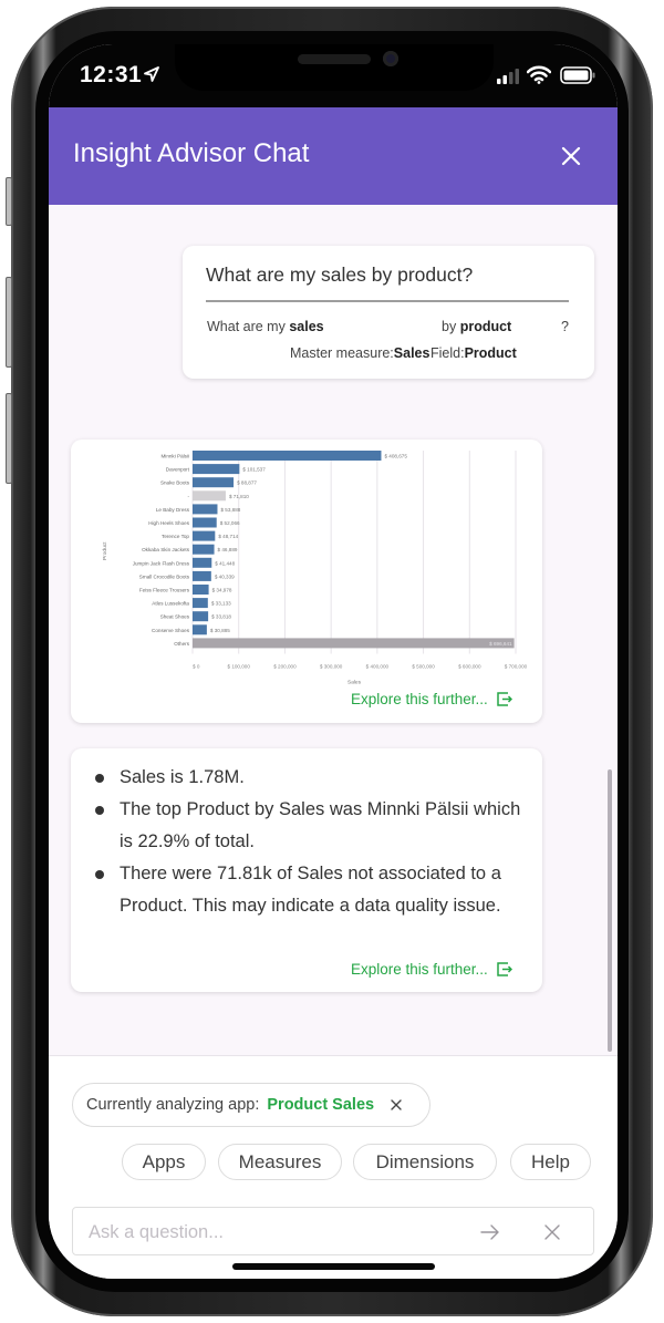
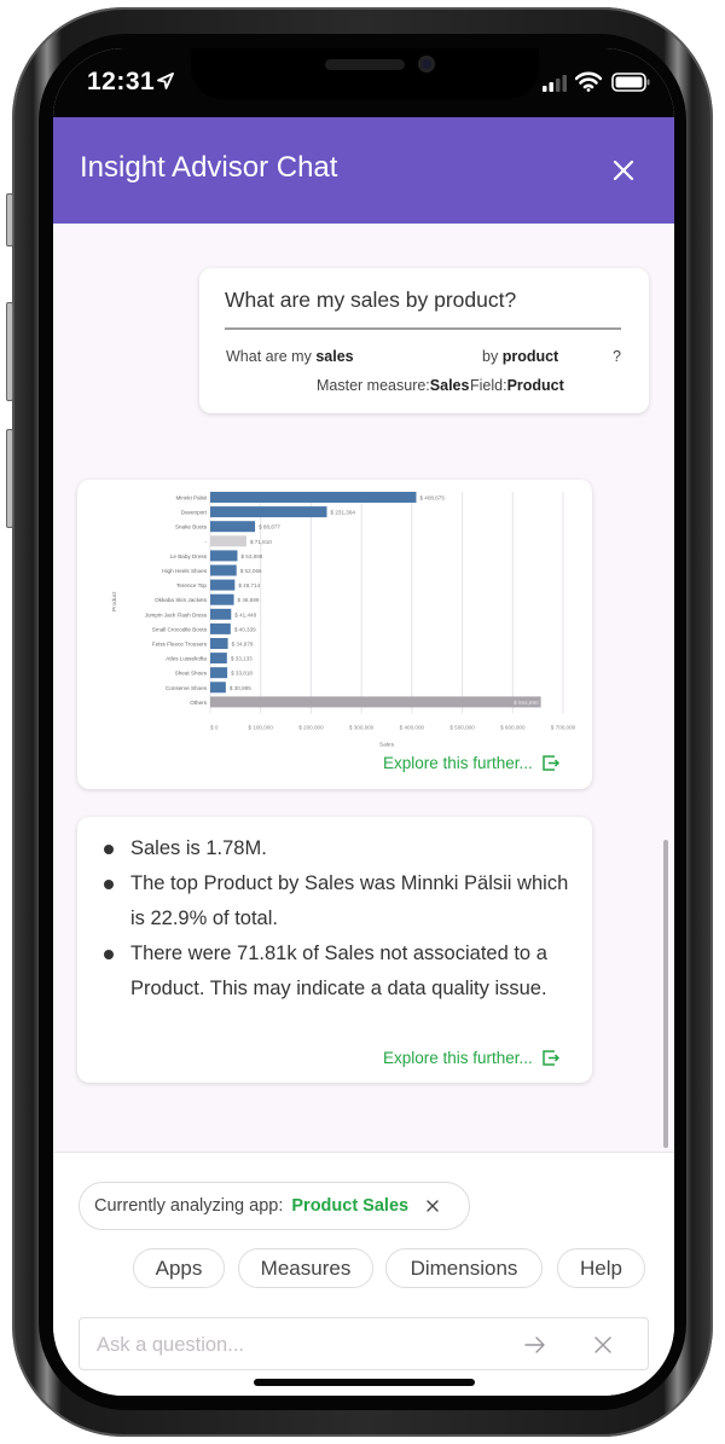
Davenport: 101,537 -> 231,364
Others: 696,641 -> 655,880
